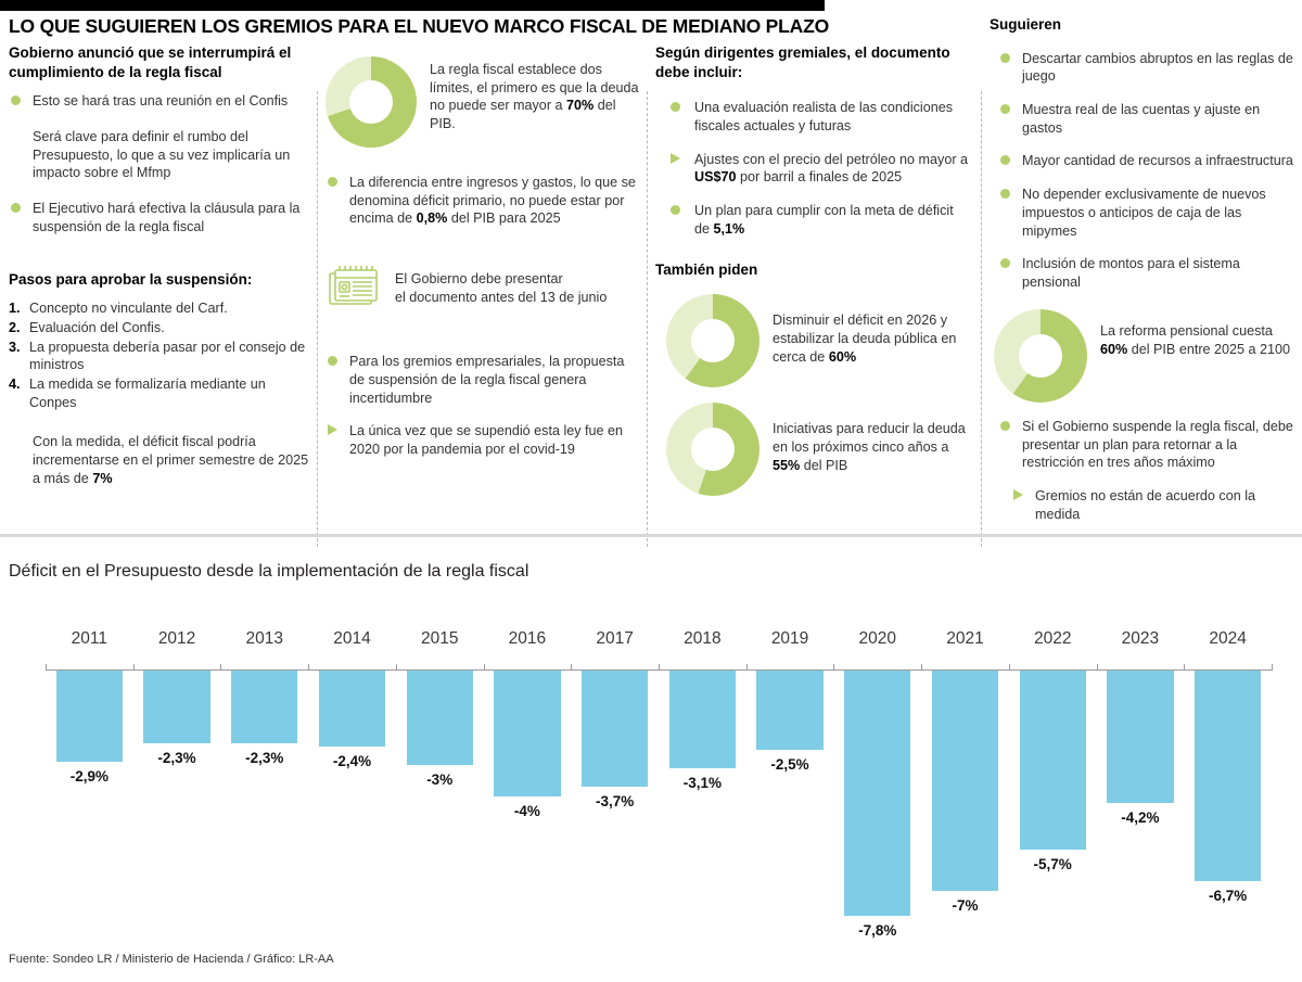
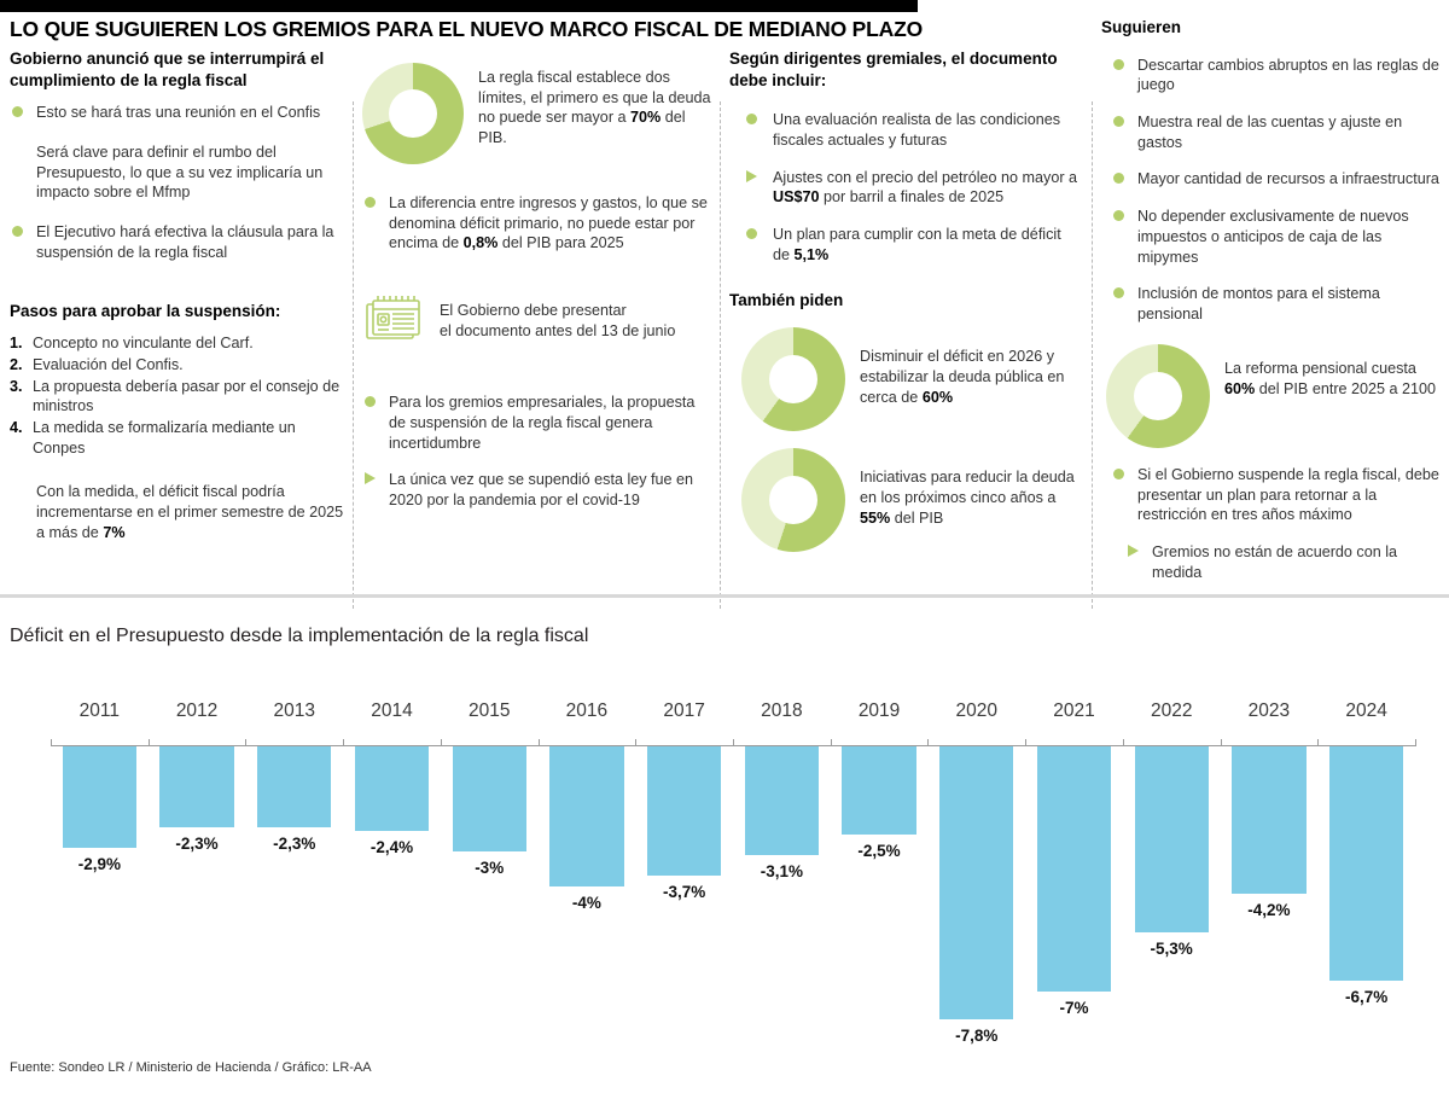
2022: -5,7% -> -5,3%
